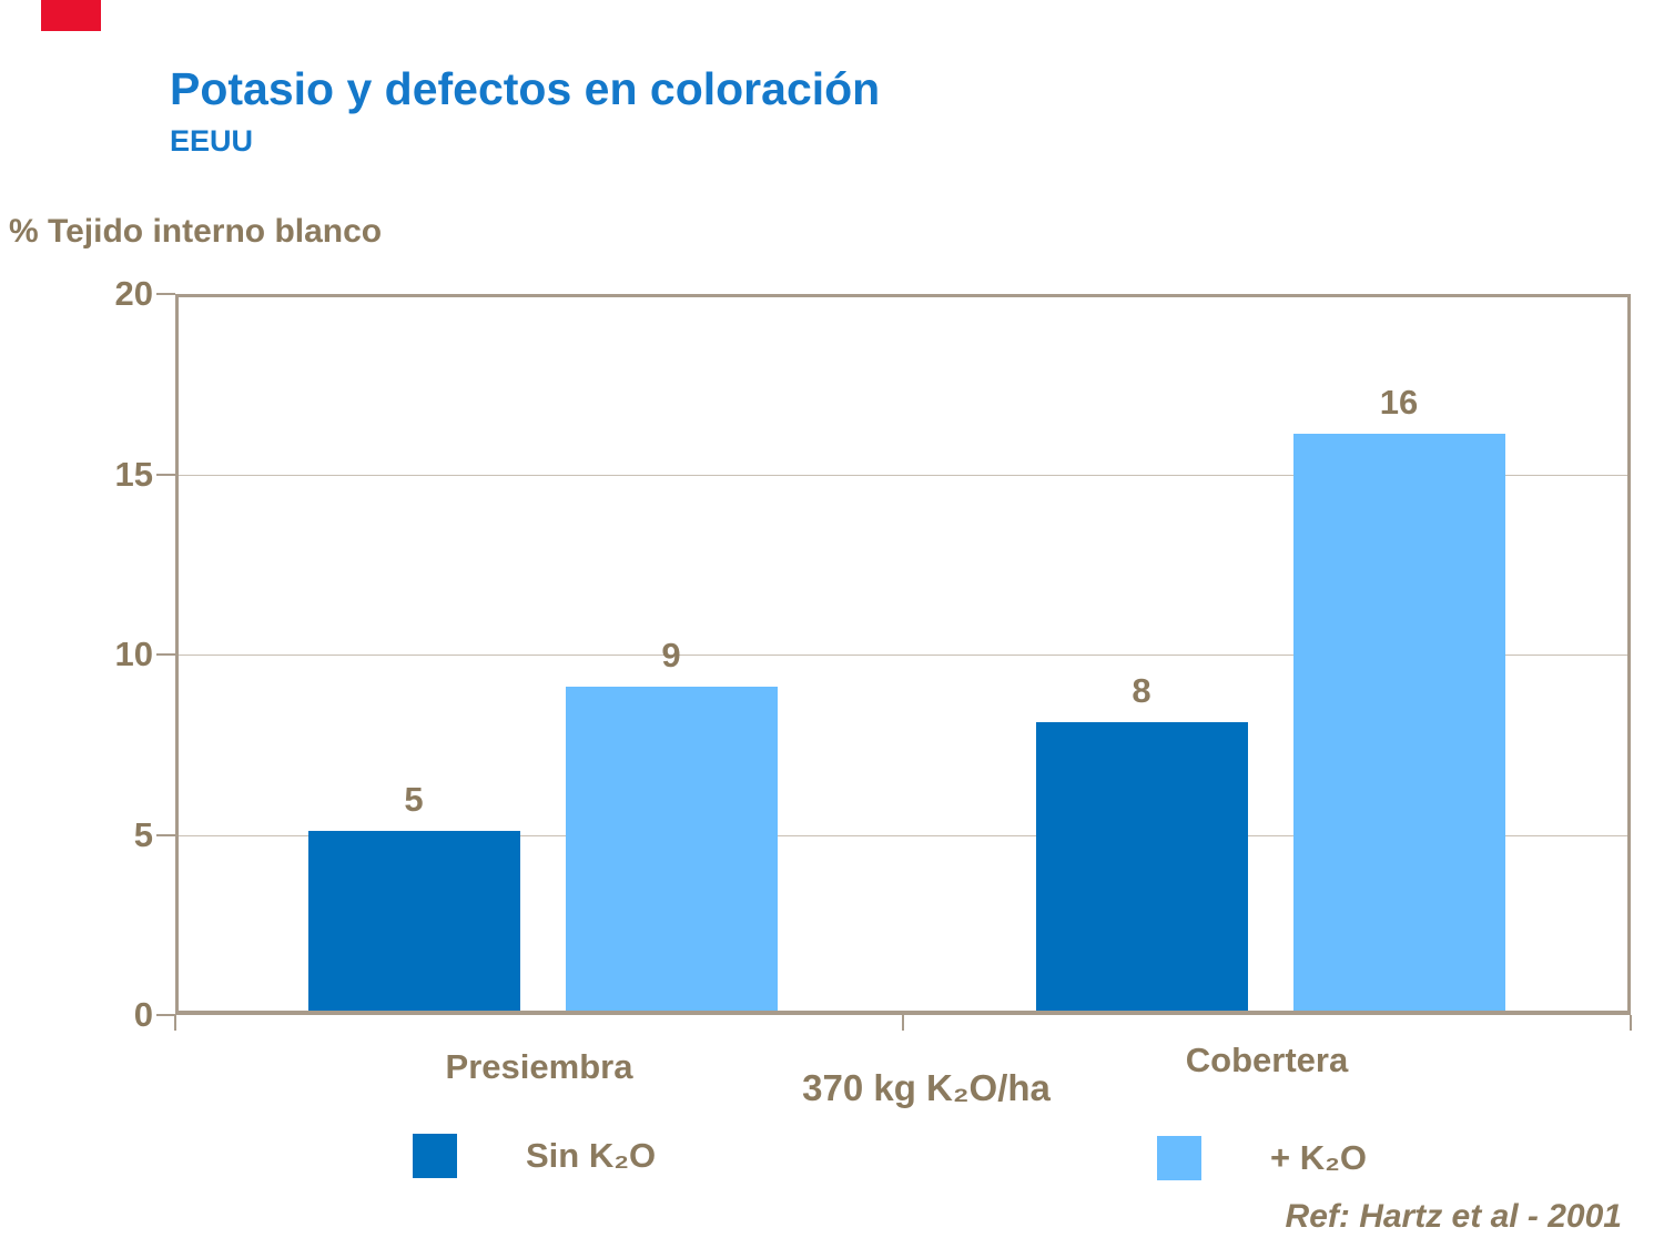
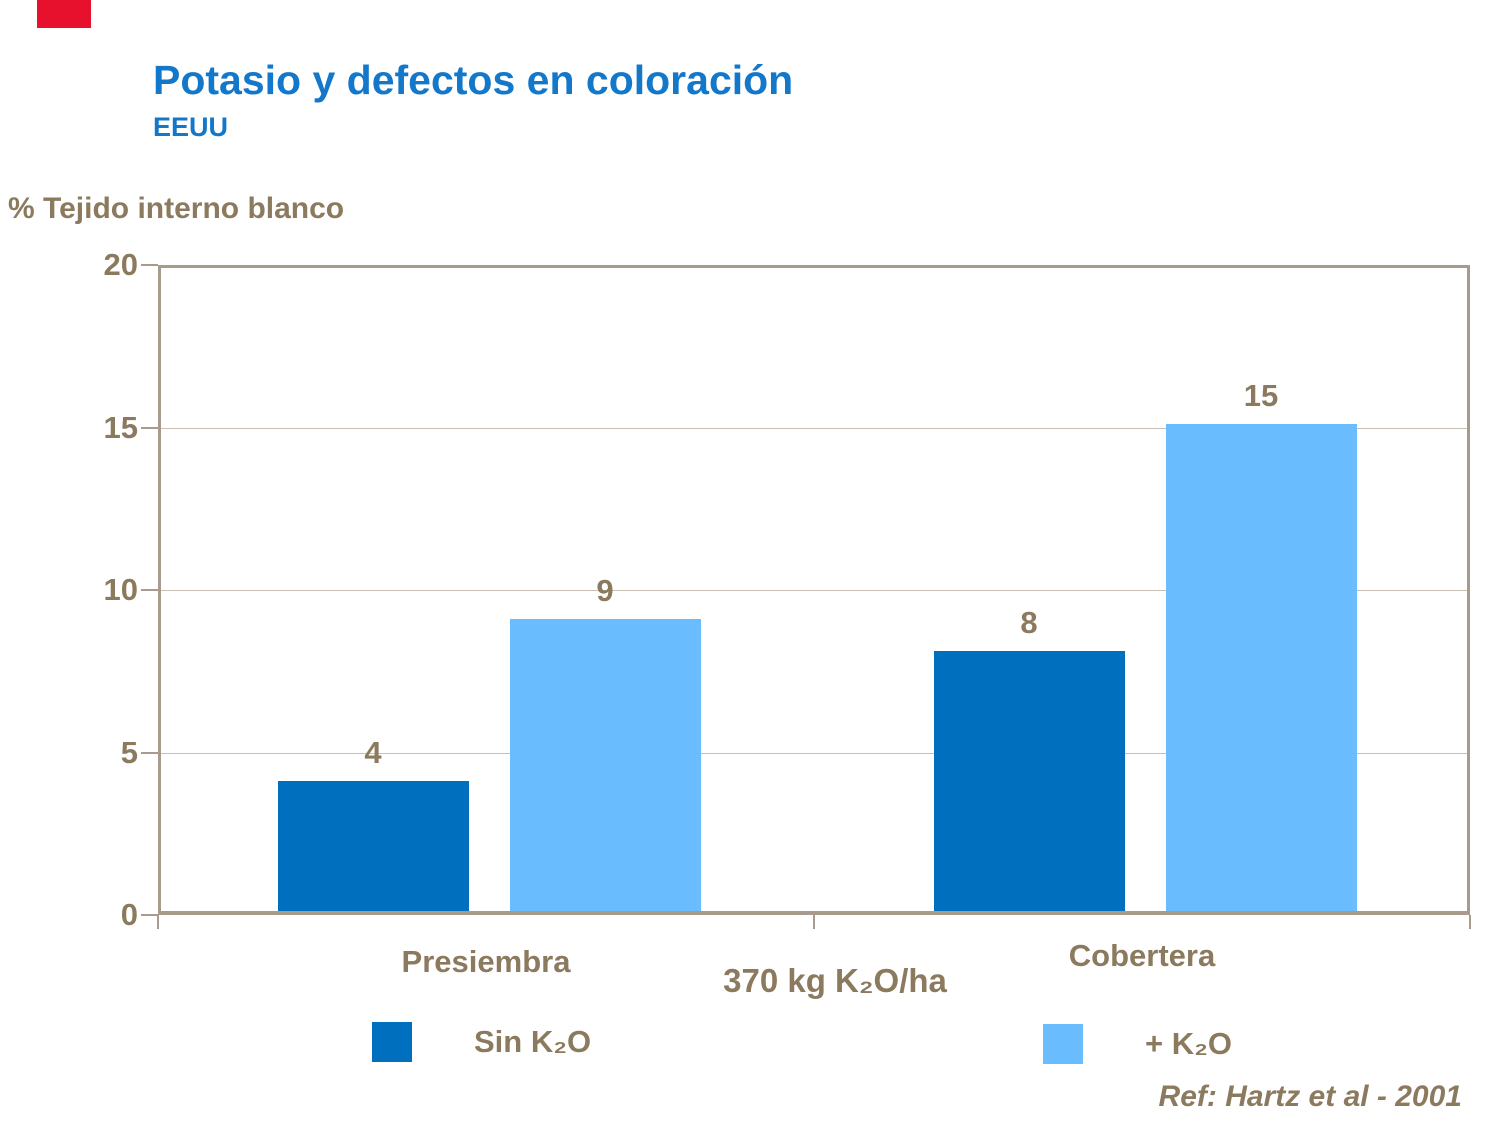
Sin K₂O/Presiembra: 5 -> 4
+ K₂O/Cobertera: 16 -> 15
